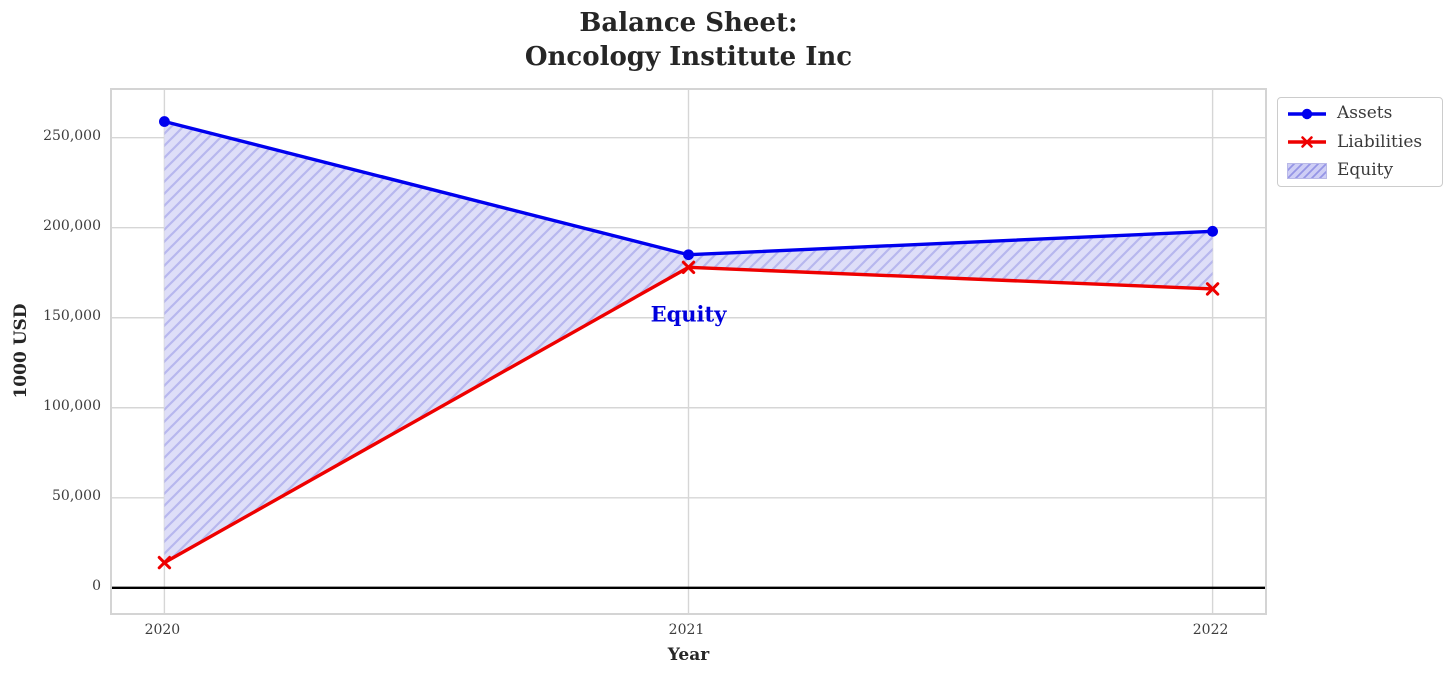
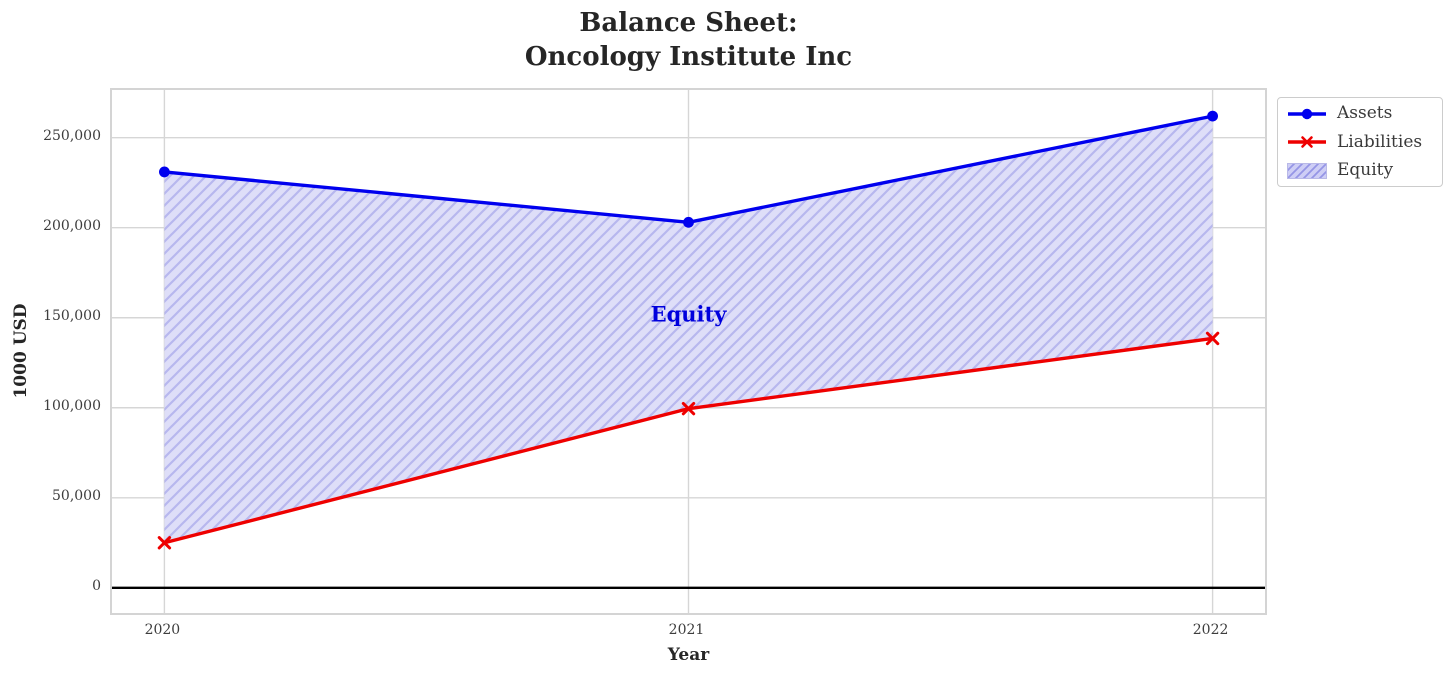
Assets/2020: 259000 -> 231000
Liabilities/2020: 14000 -> 25000
Assets/2021: 185000 -> 203000
Liabilities/2021: 178000 -> 100000
Assets/2022: 198000 -> 262000
Liabilities/2022: 166000 -> 138000
